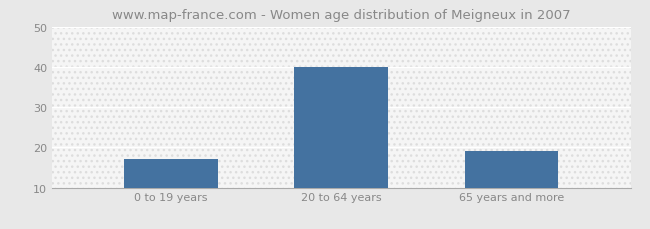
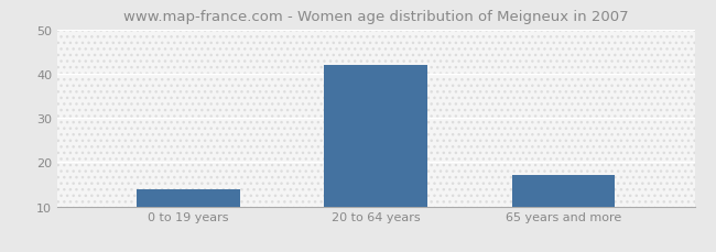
0 to 19 years: 17 -> 14
20 to 64 years: 40 -> 42
65 years and more: 19 -> 17
